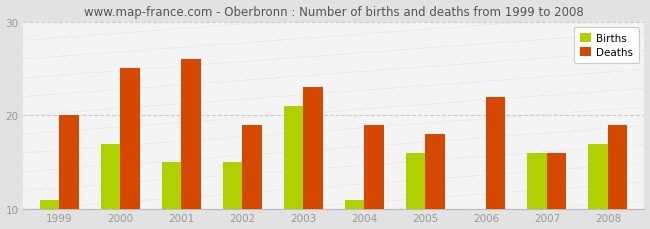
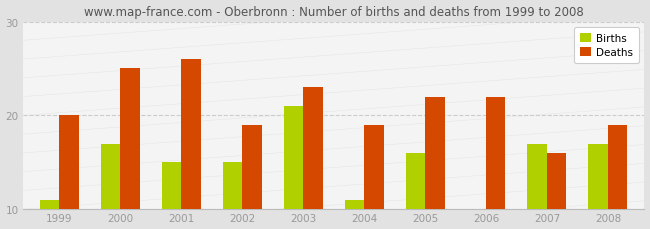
Deaths/2005: 18 -> 22
Births/2007: 16 -> 17
